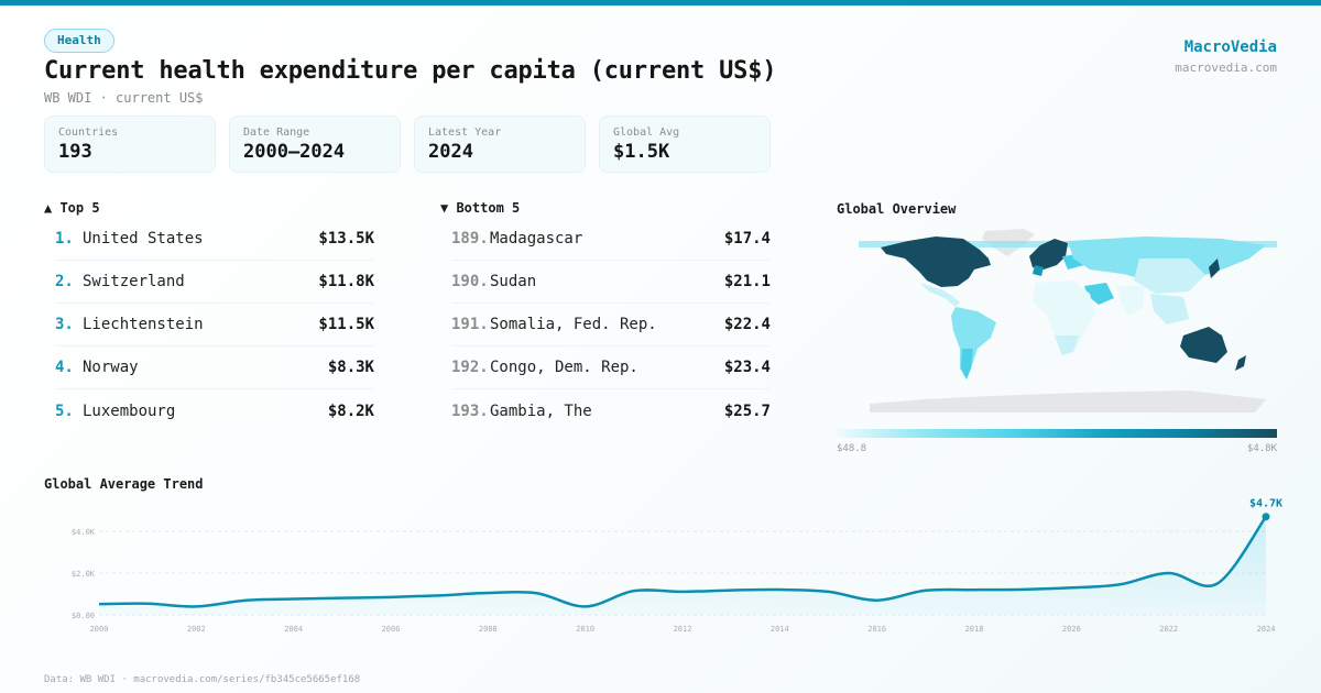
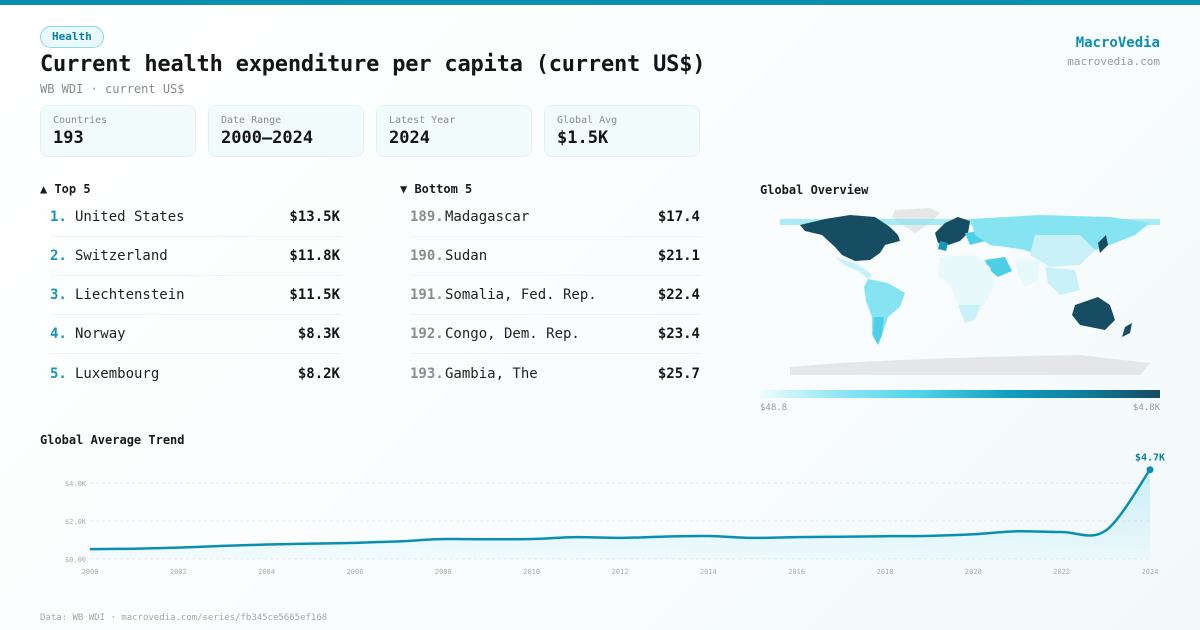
2002: $0.4K -> $0.6K
2010: $0.4K -> $1.0K
2016: $0.7K -> $1.2K
2022: $2.0K -> $1.4K
